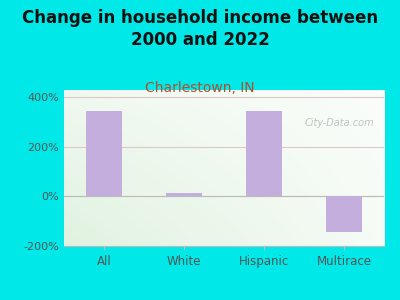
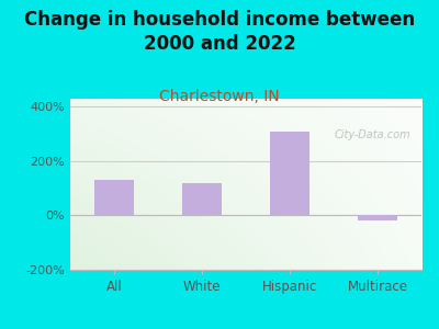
All: 345% -> 130%
White: 15% -> 118%
Hispanic: 345% -> 310%
Multirace: -145% -> -20%
